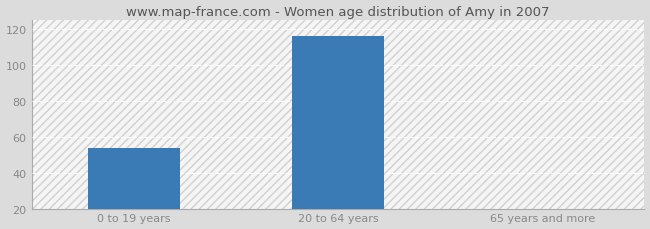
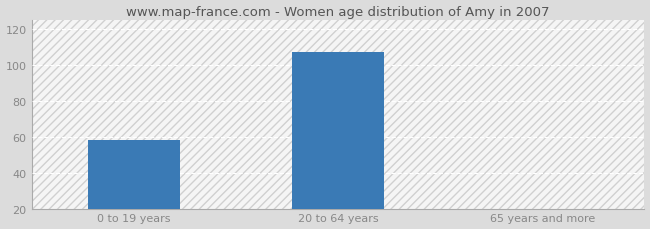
0 to 19 years: 54 -> 58
20 to 64 years: 116 -> 107
